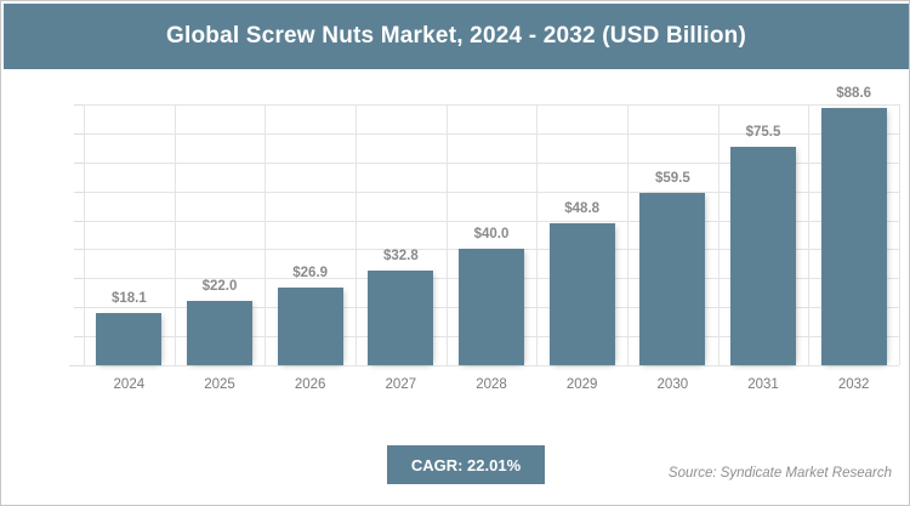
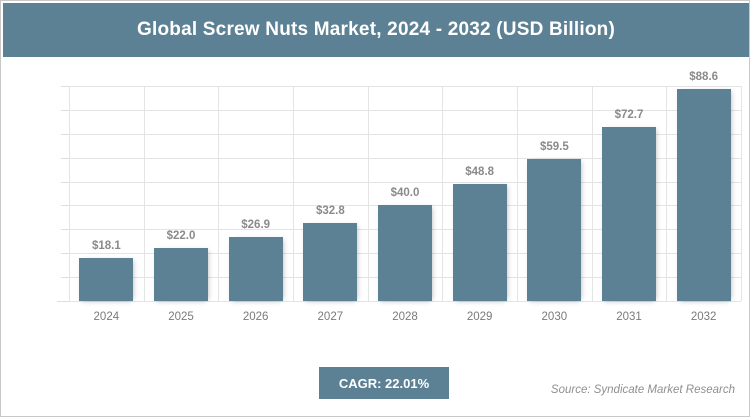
2031: $75.5 -> $72.7
